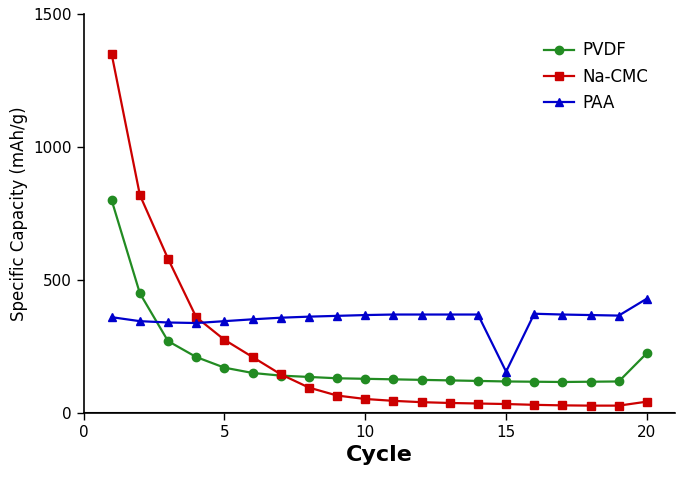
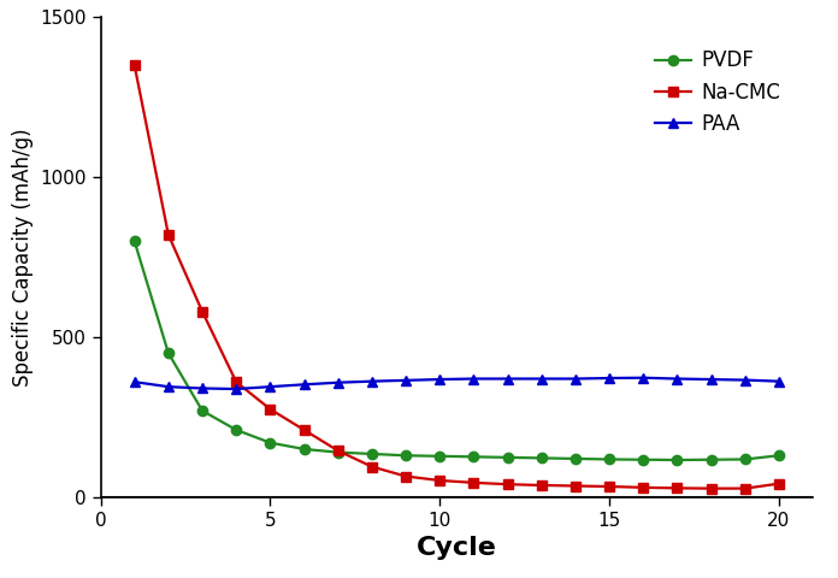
PAA/15: 155 -> 372
PVDF/20: 225 -> 130
PAA/20: 430 -> 362
